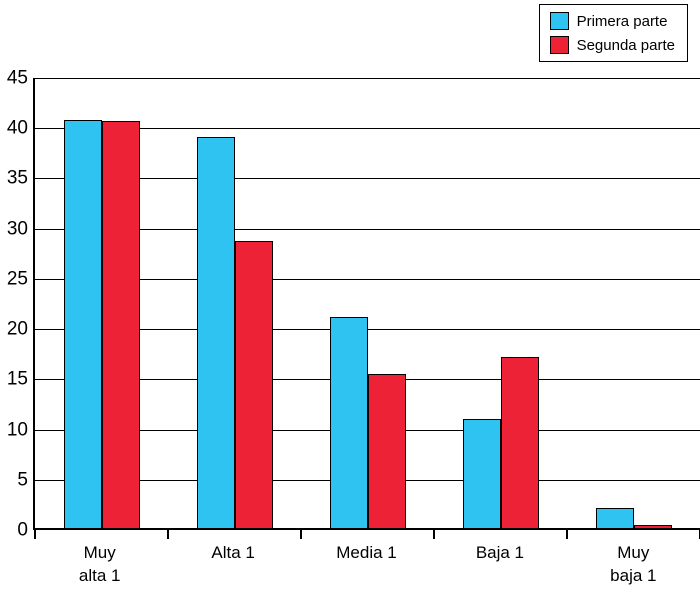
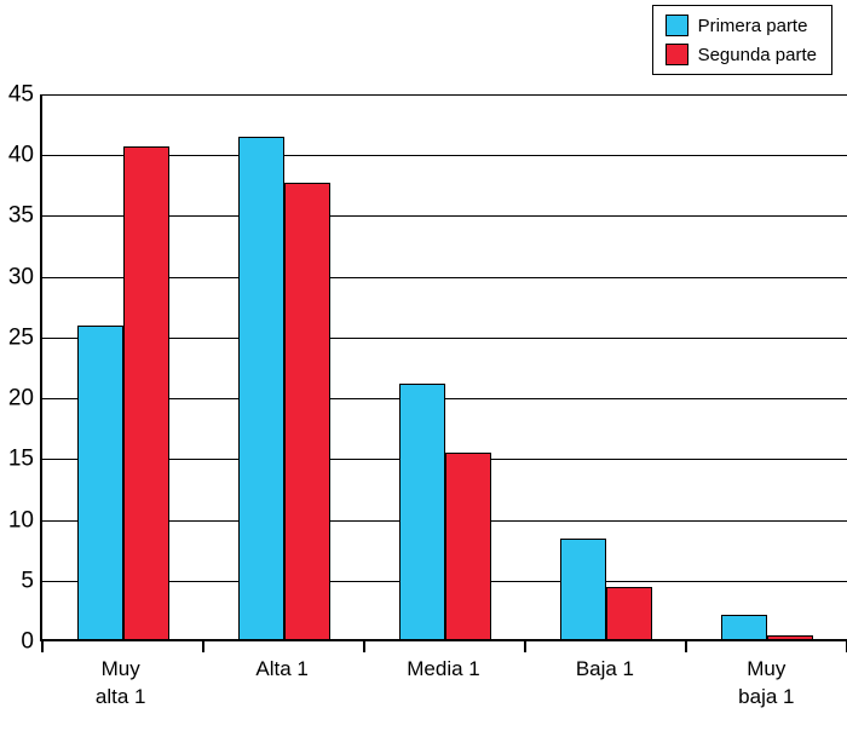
Primera parte/Muy alta 1: 40.8 -> 26.0
Primera parte/Alta 1: 39.1 -> 41.5
Segunda parte/Alta 1: 28.8 -> 37.7
Primera parte/Baja 1: 11.1 -> 8.5
Segunda parte/Baja 1: 17.2 -> 4.5
